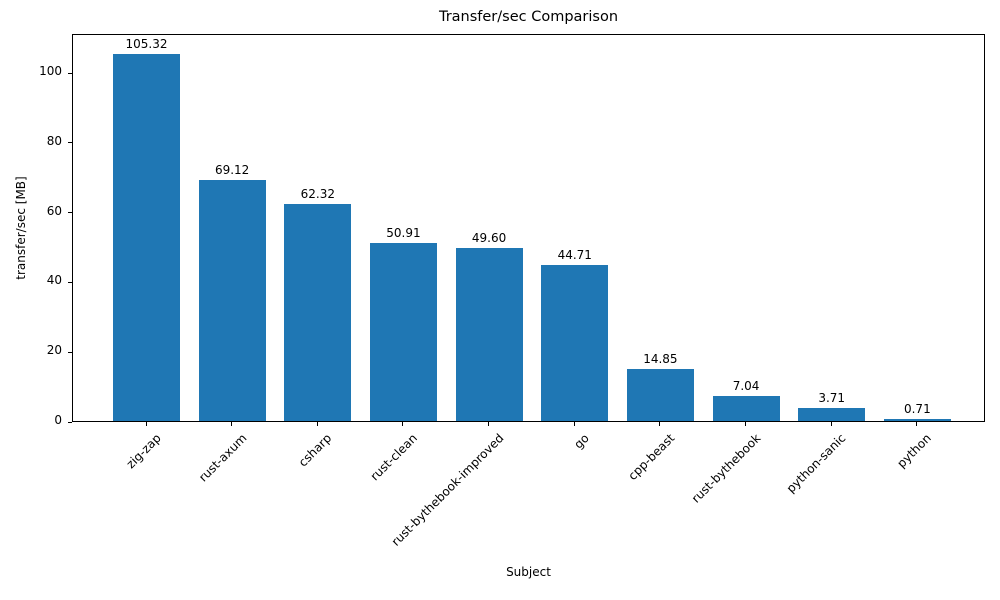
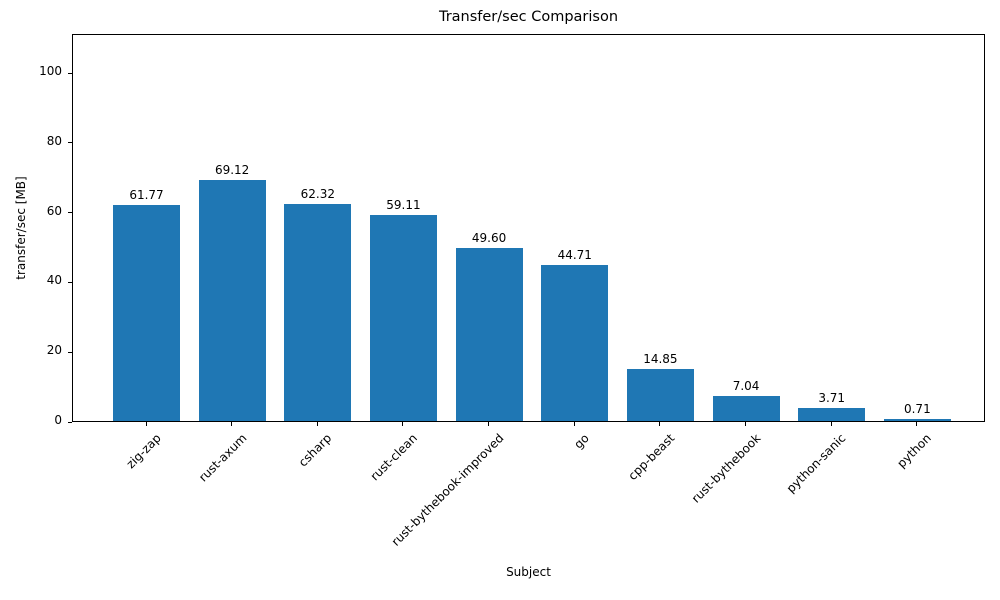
zig-zap: 105.32 -> 61.77
rust-clean: 50.91 -> 59.11
